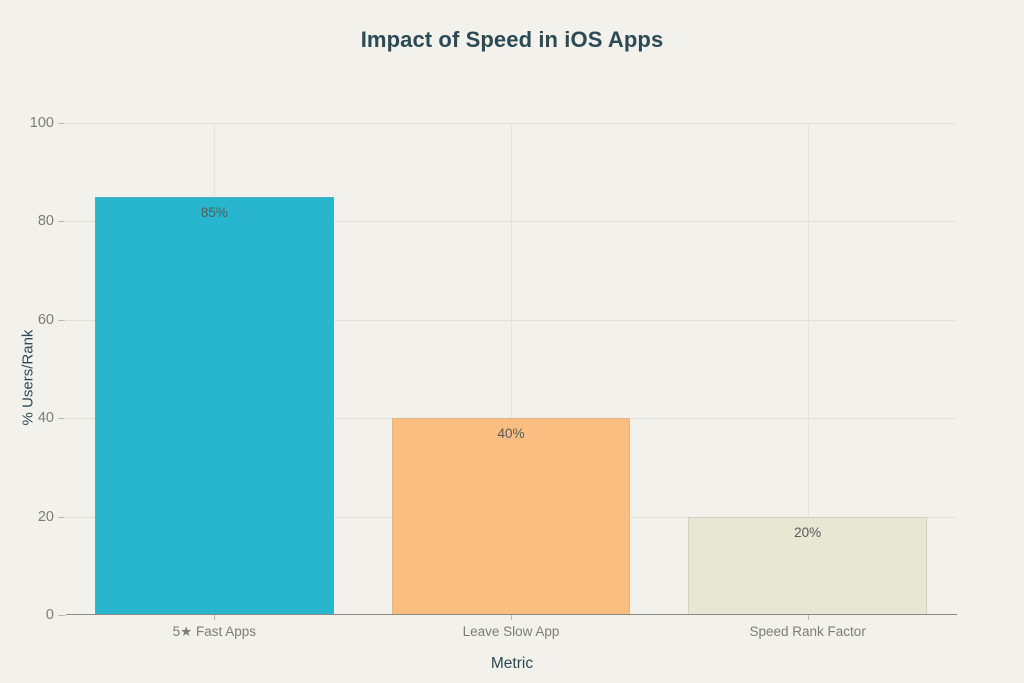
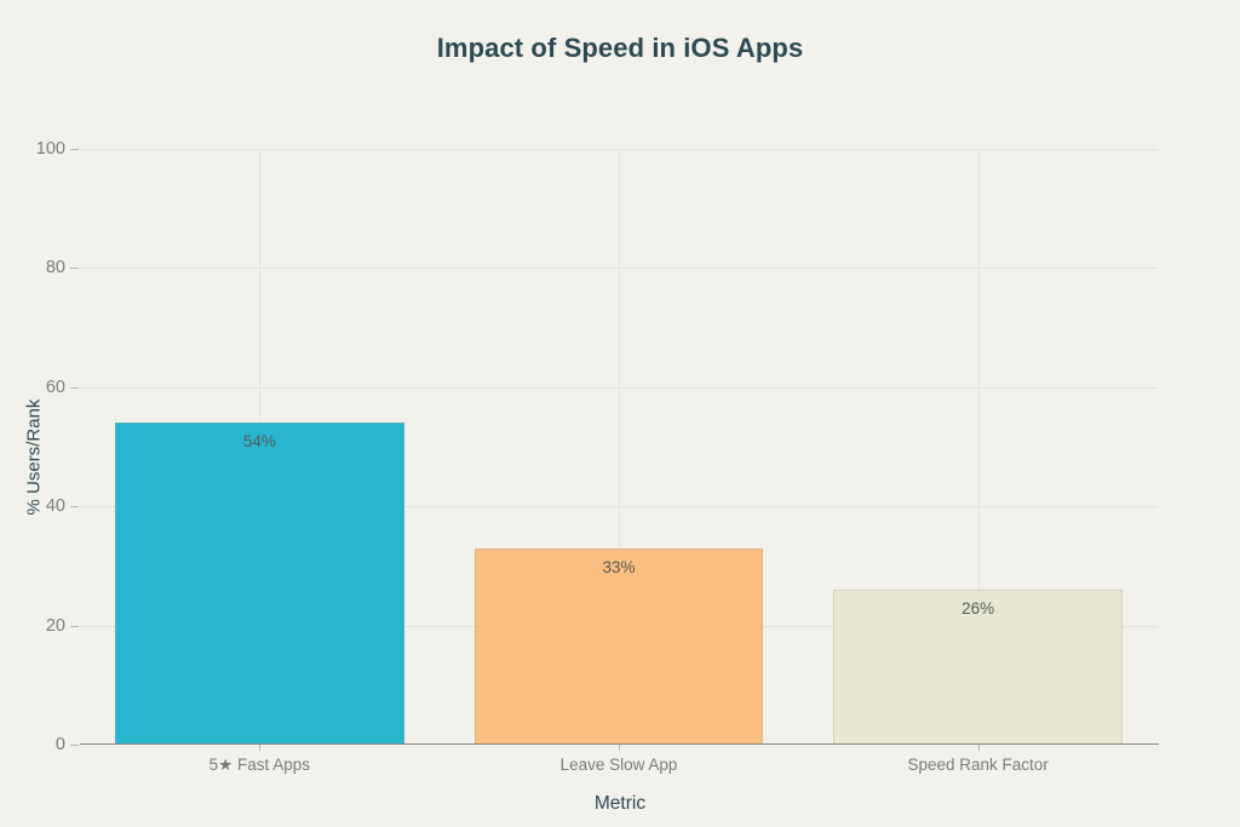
5★ Fast Apps: 85% -> 54%
Leave Slow App: 40% -> 33%
Speed Rank Factor: 20% -> 26%
